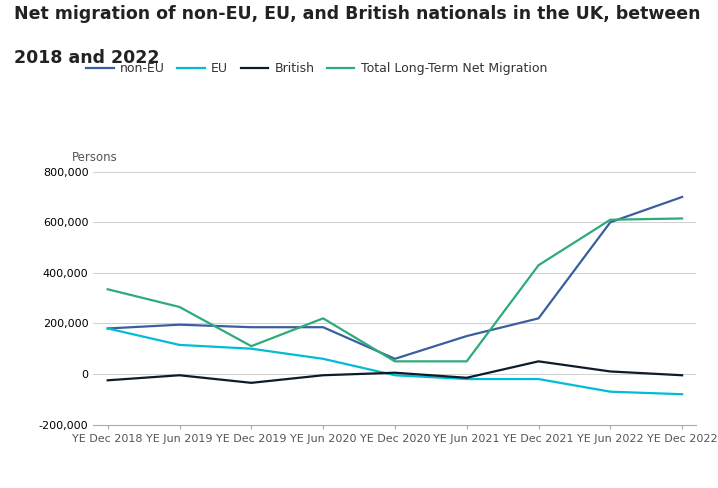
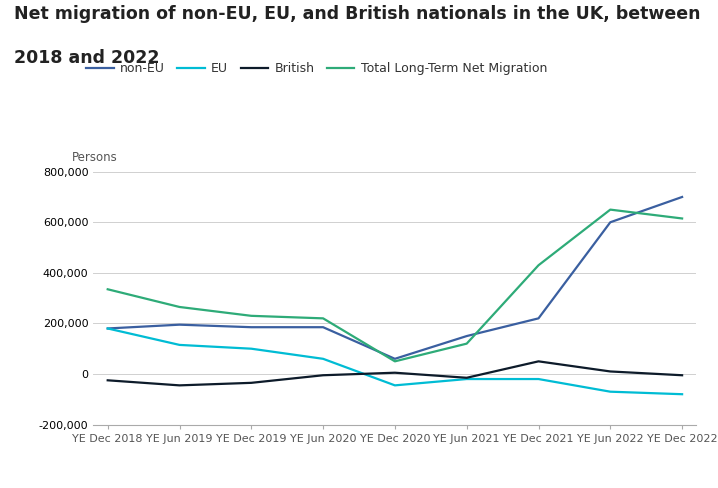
British/YE Jun 2019: -5,000 -> -45,000
Total Long-Term Net Migration/YE Dec 2019: 110,000 -> 230,000
EU/YE Dec 2020: -5,000 -> -45,000
Total Long-Term Net Migration/YE Jun 2021: 50,000 -> 120,000
Total Long-Term Net Migration/YE Jun 2022: 610,000 -> 650,000
